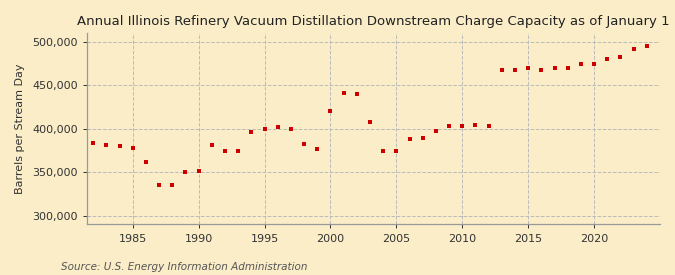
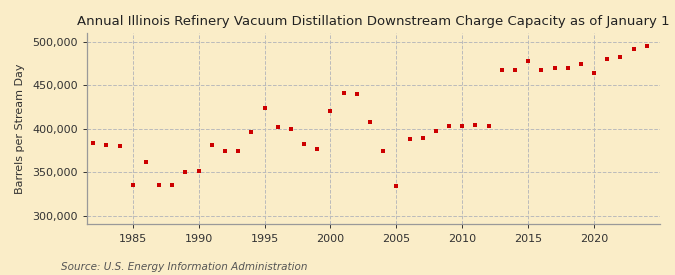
1985: 378,000 -> 336,000
1995: 400,000 -> 424,000
2005: 375,000 -> 334,000
2015: 470,000 -> 478,000
2020: 475,000 -> 464,000
